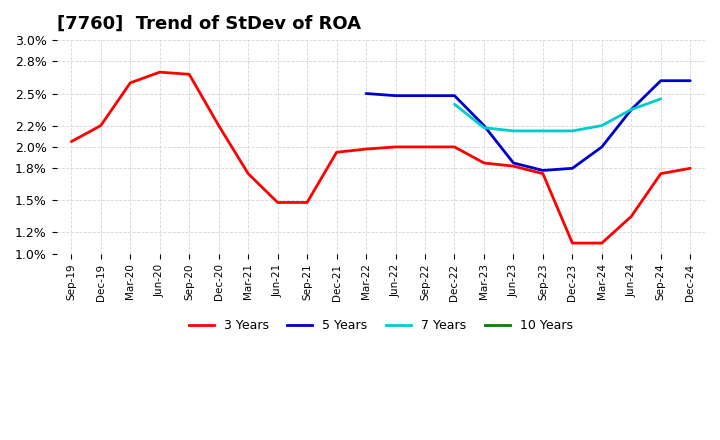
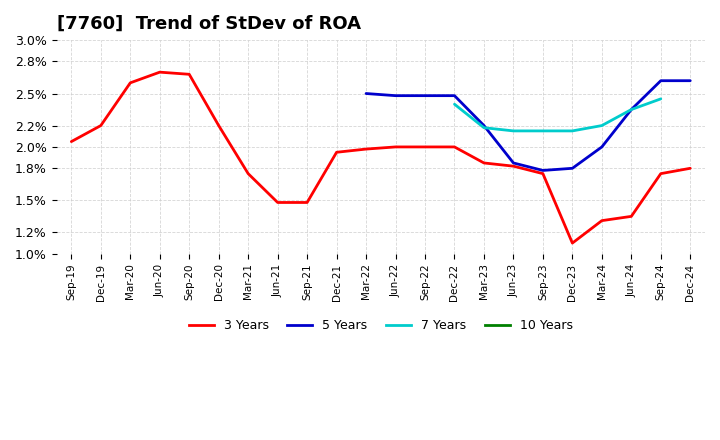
3 Years/Mar-24: 1.10% -> 1.31%
